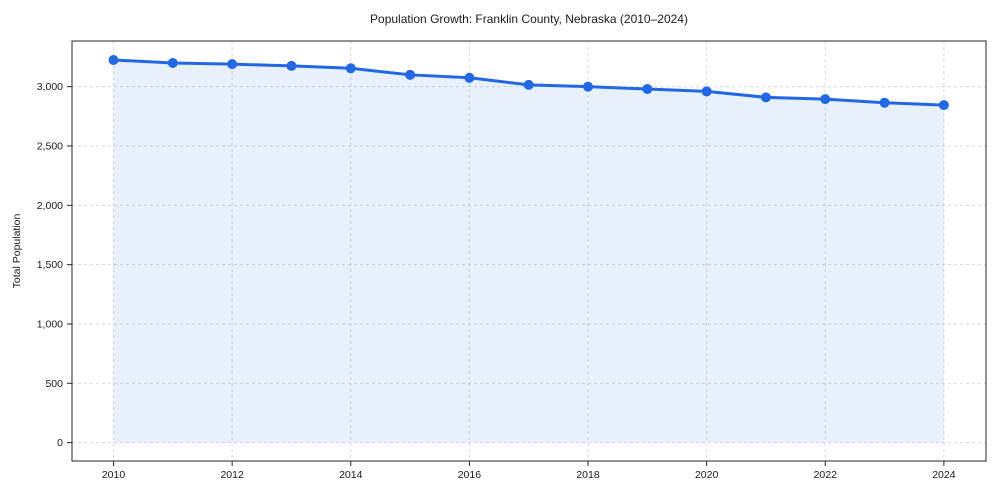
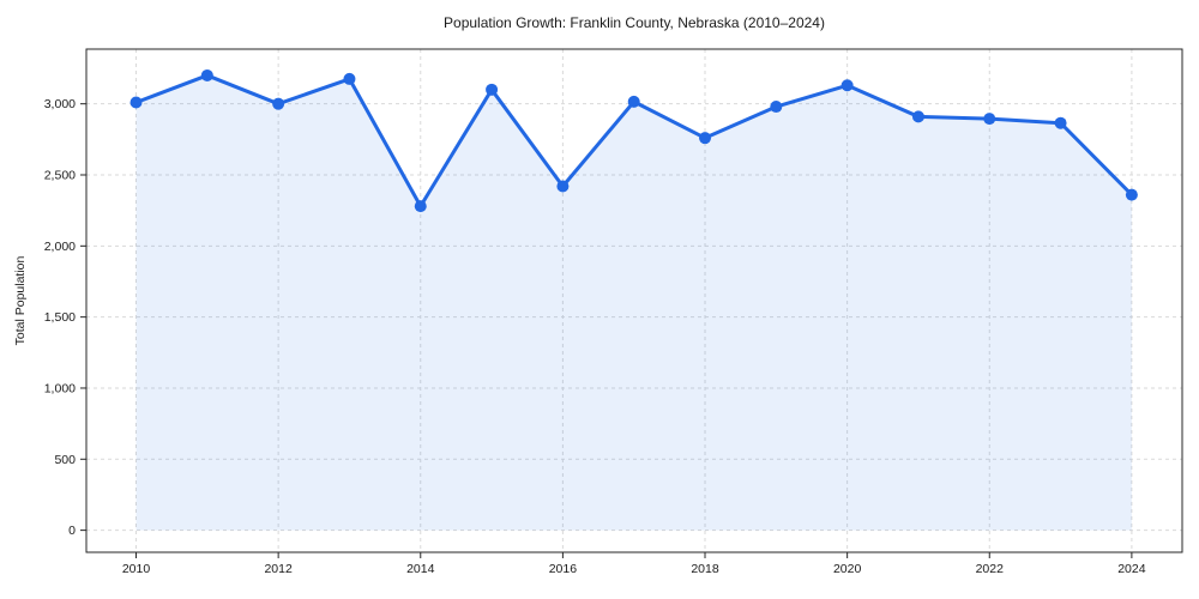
2010: 3220 -> 3010
2012: 3190 -> 3000
2014: 3160 -> 2280
2016: 3080 -> 2420
2018: 3000 -> 2760
2020: 2960 -> 3130
2024: 2840 -> 2360
